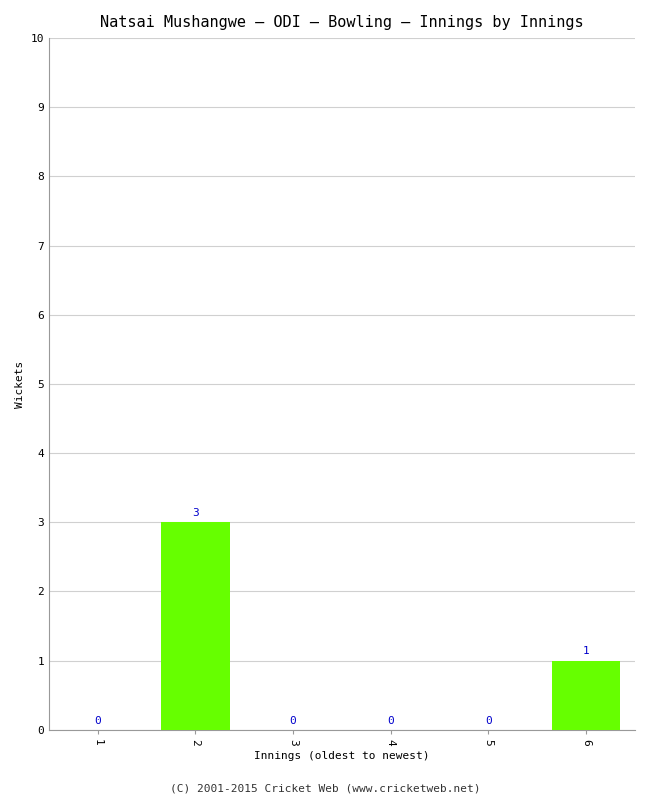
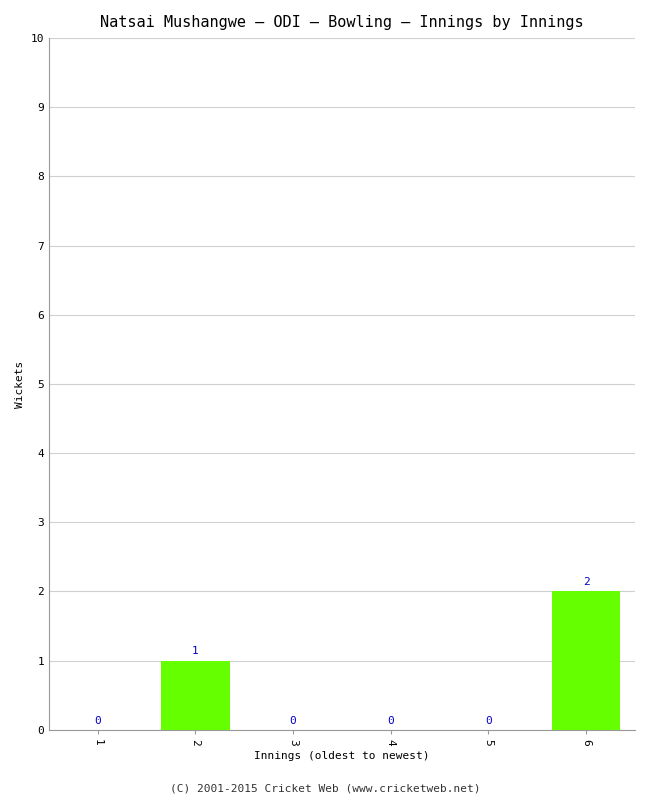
2: 3 -> 1
6: 1 -> 2
